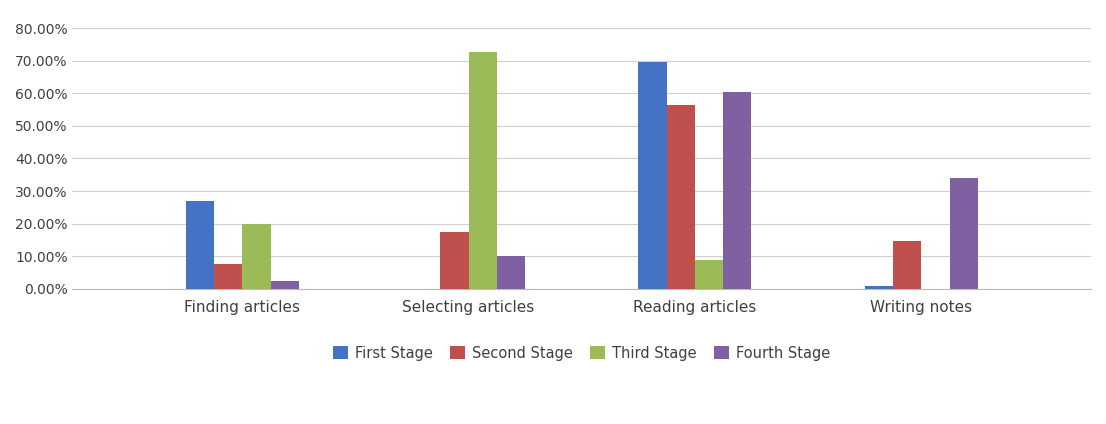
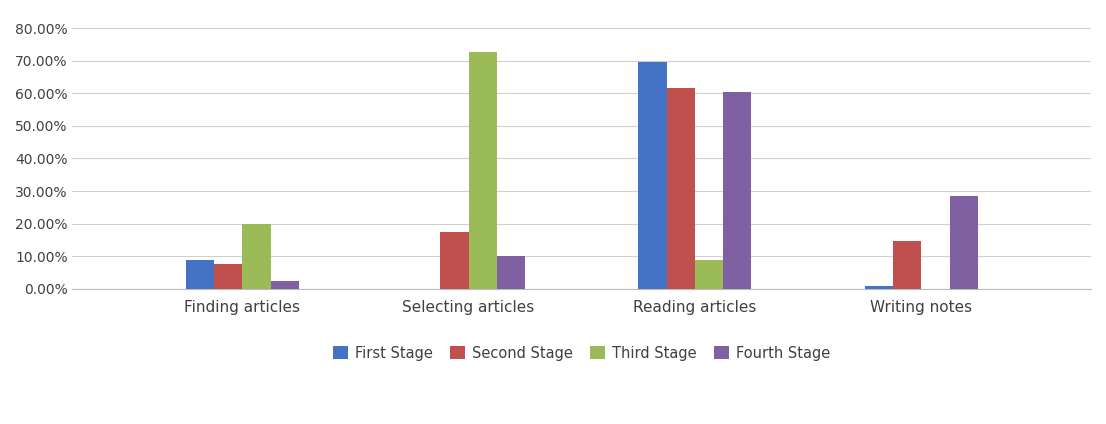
First Stage/Finding articles: 27.0% -> 9.0%
Second Stage/Reading articles: 56.5% -> 61.5%
Fourth Stage/Writing notes: 34.0% -> 28.5%
